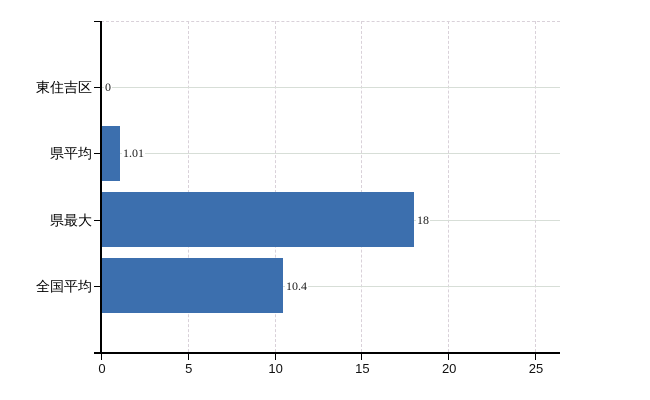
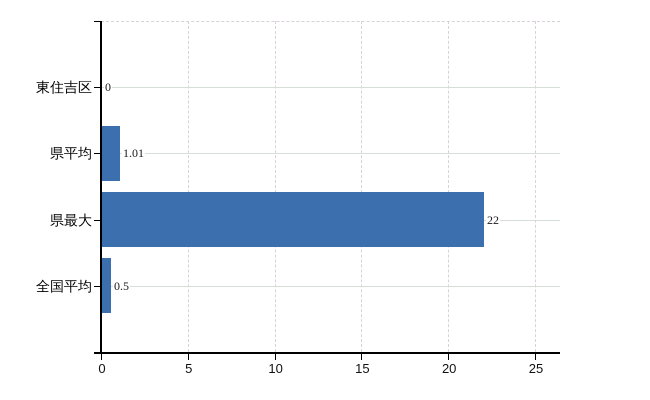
県最大: 18 -> 22
全国平均: 10.4 -> 0.5
